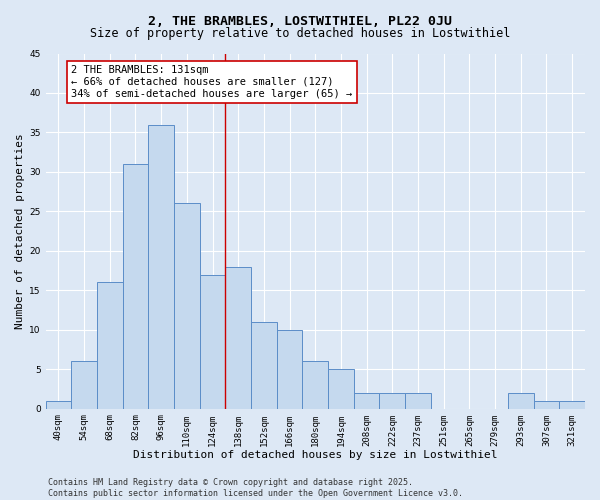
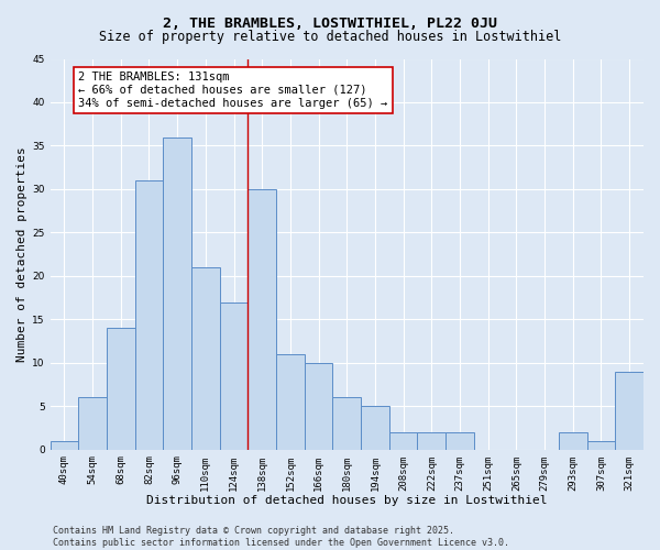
68sqm: 16 -> 14
110sqm: 26 -> 21
138sqm: 18 -> 30
321sqm: 1 -> 9
